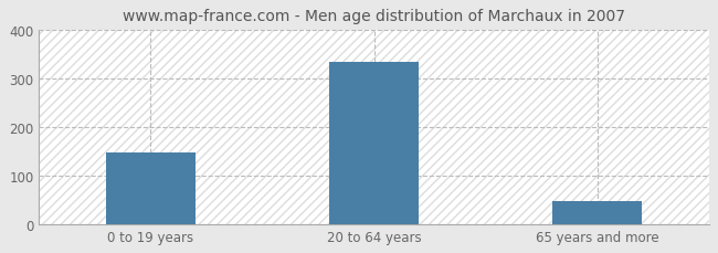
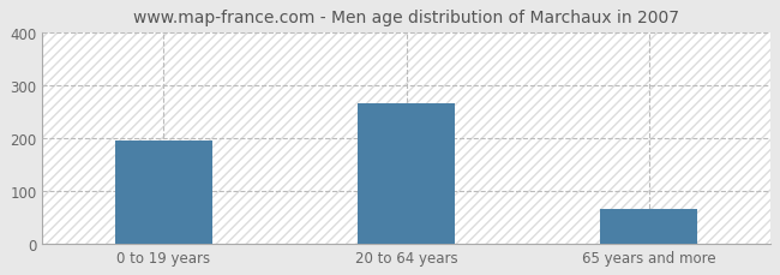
0 to 19 years: 148 -> 195
20 to 64 years: 333 -> 265
65 years and more: 47 -> 65
